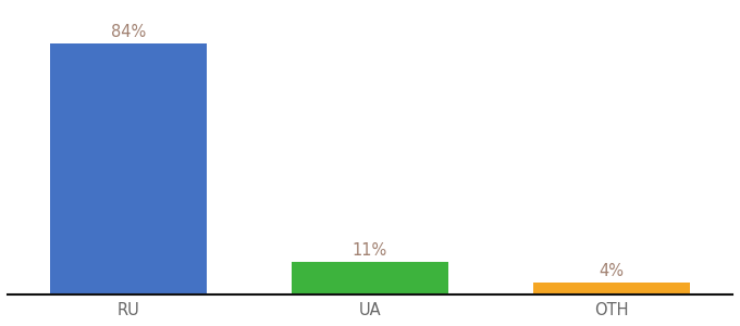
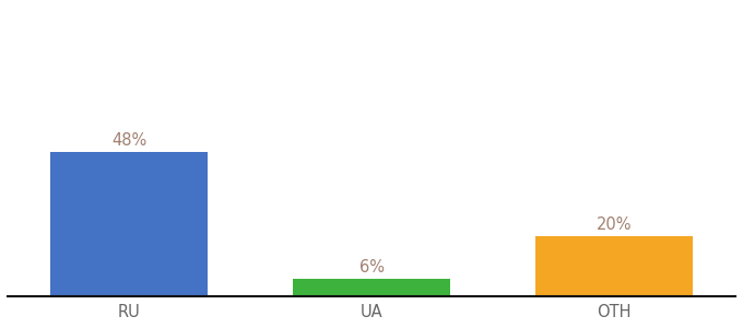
RU: 84% -> 48%
UA: 11% -> 6%
OTH: 4% -> 20%
